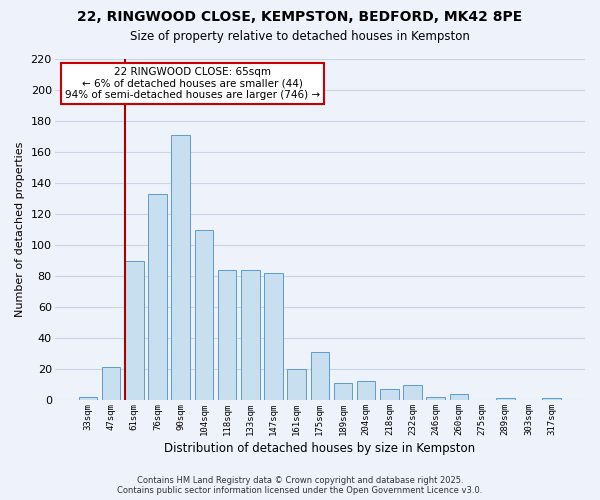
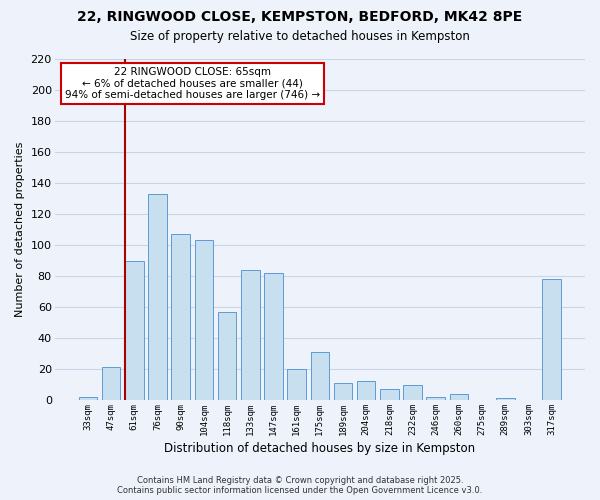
90sqm: 171 -> 107
104sqm: 110 -> 103
118sqm: 84 -> 57
317sqm: 1 -> 78
